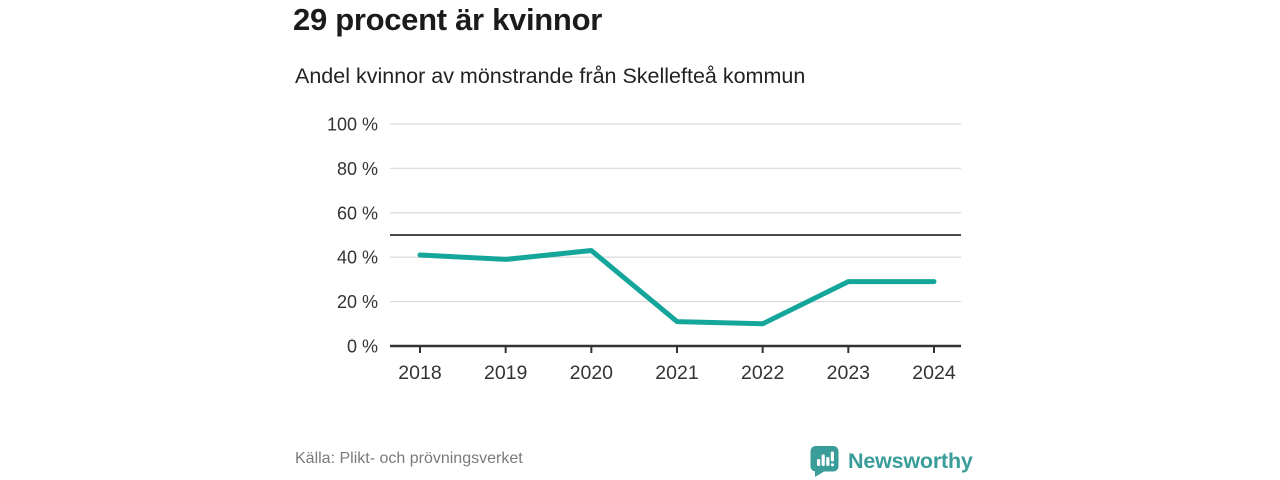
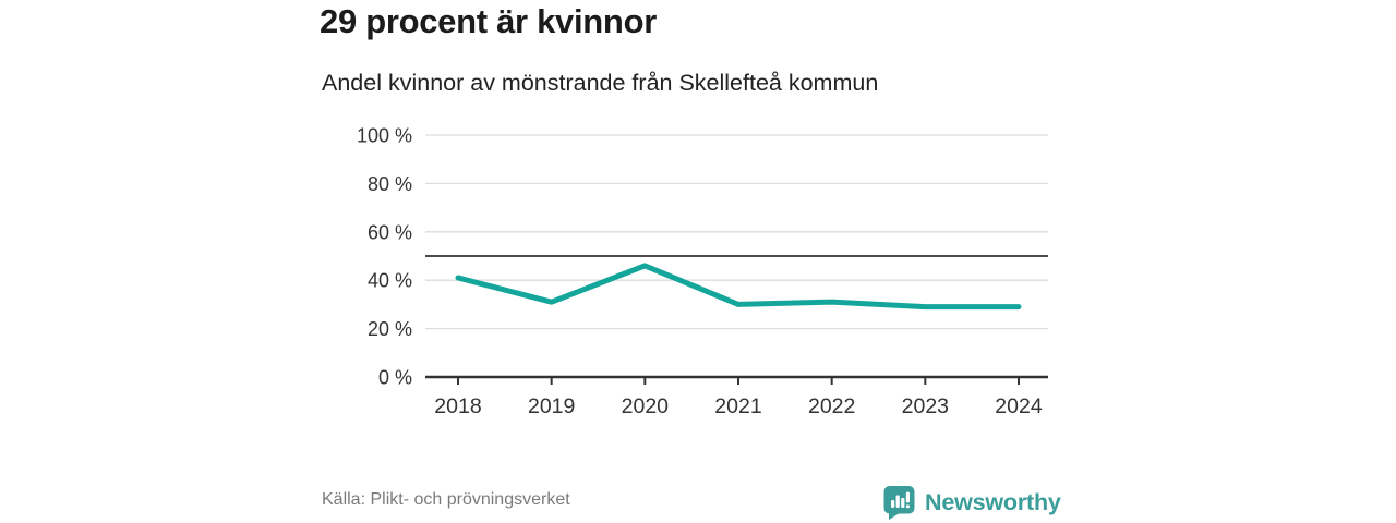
2019: 39% -> 31%
2020: 43% -> 46%
2021: 11% -> 30%
2022: 10% -> 31%
